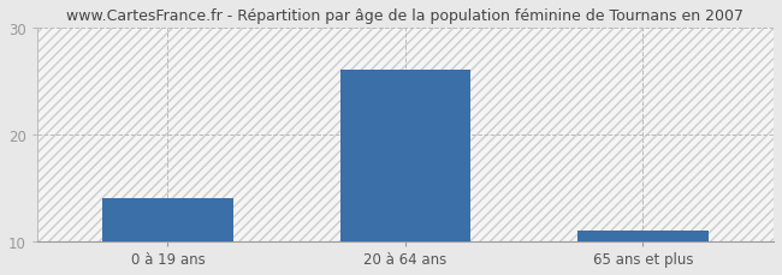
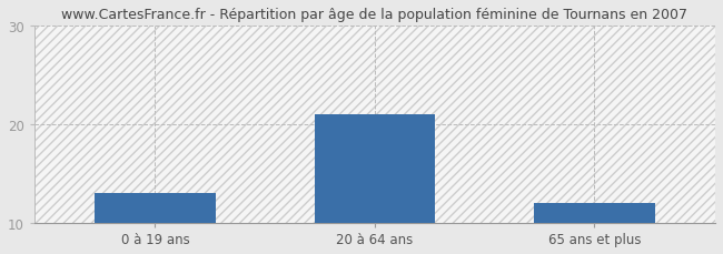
0 à 19 ans: 14 -> 13
20 à 64 ans: 26 -> 21
65 ans et plus: 11 -> 12
